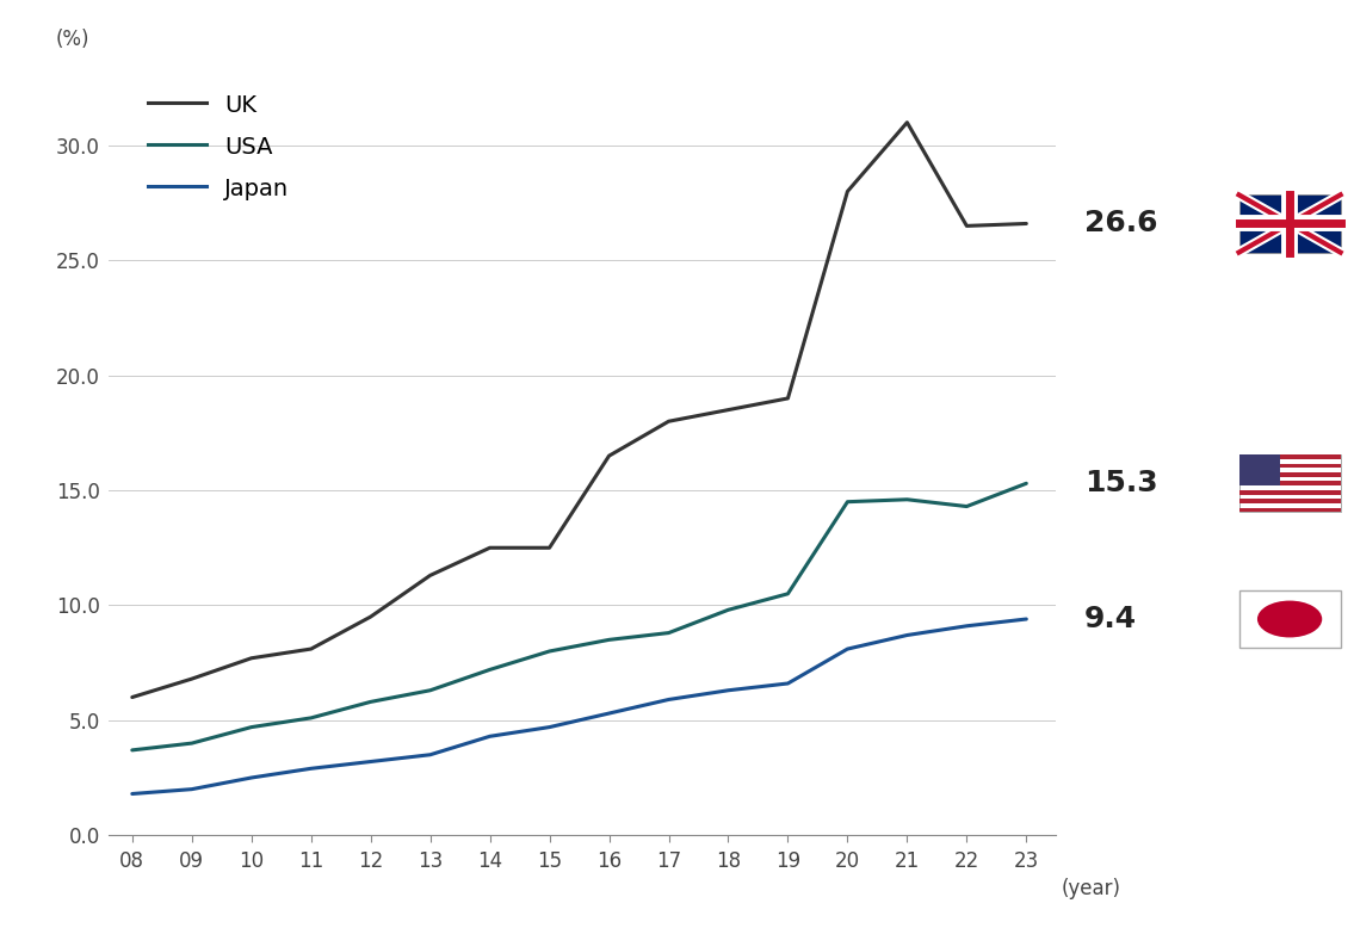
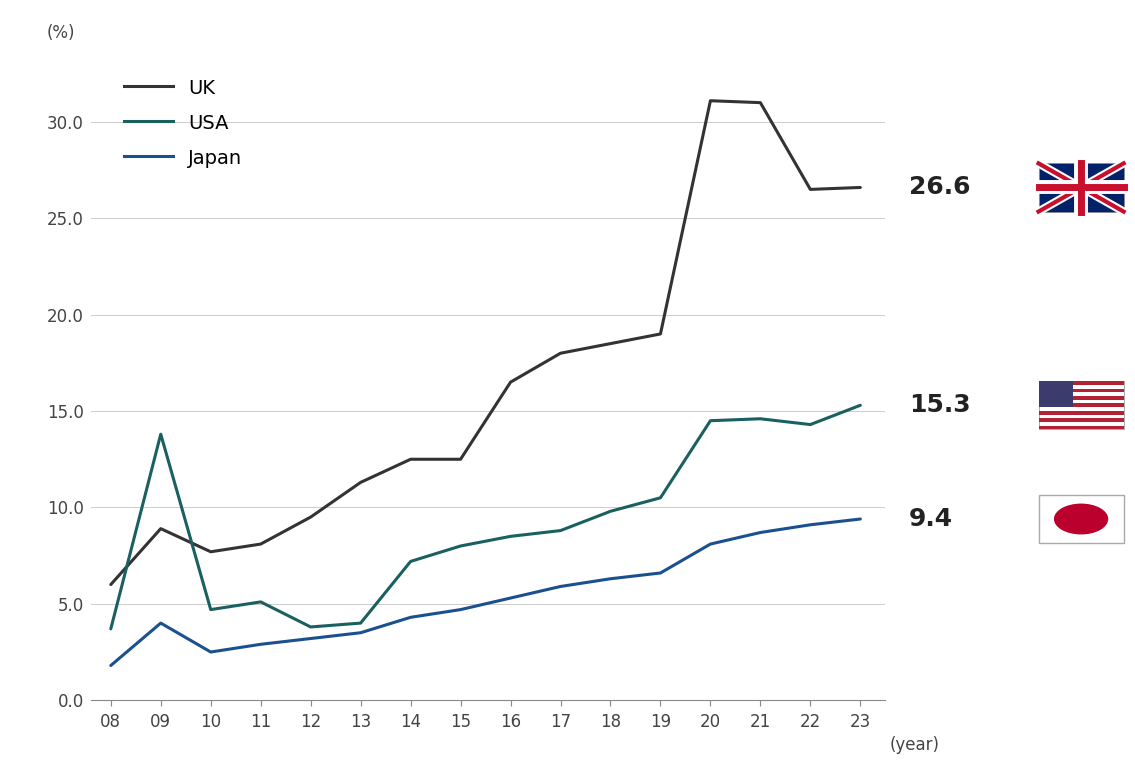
UK/09: 6.8 -> 8.9
USA/09: 4.0 -> 13.8
Japan/09: 2.0 -> 4.0
USA/12: 5.8 -> 3.8
USA/13: 6.3 -> 4.0
UK/20: 28.0 -> 31.1
